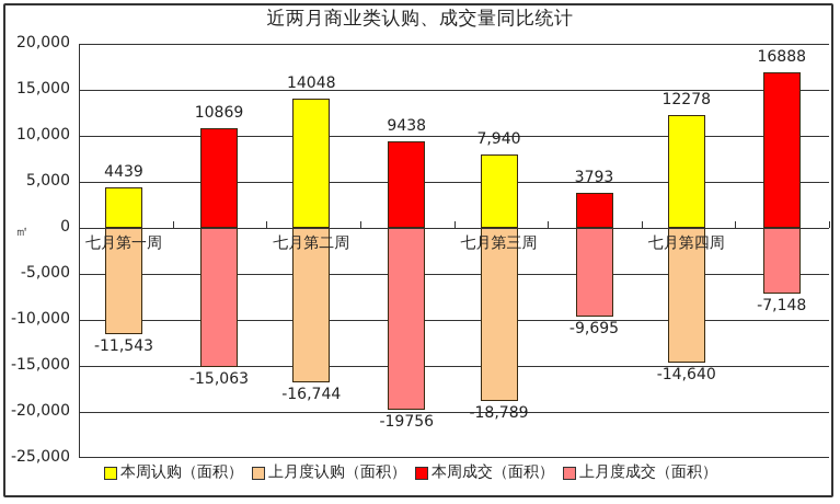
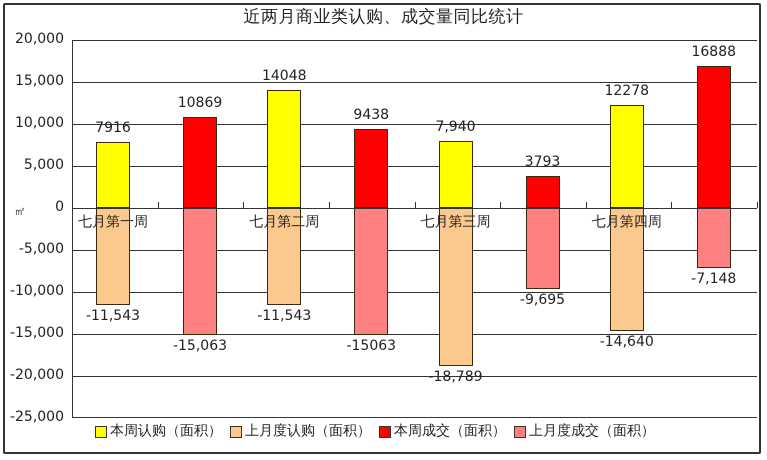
本周认购（面积）/七月第一周: 4439 -> 7916
上月度认购（面积）/七月第二周: -16,744 -> -11,543
上月度成交（面积）/七月第二周: -19756 -> -15063
